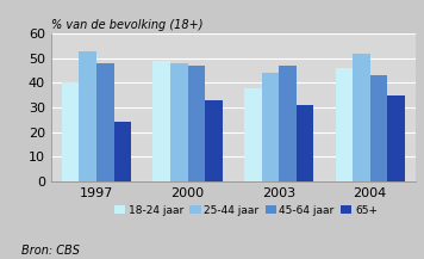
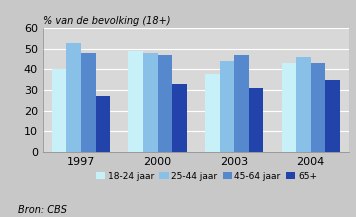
65+/1997: 24 -> 27
18-24 jaar/2004: 46 -> 43
25-44 jaar/2004: 52 -> 46
